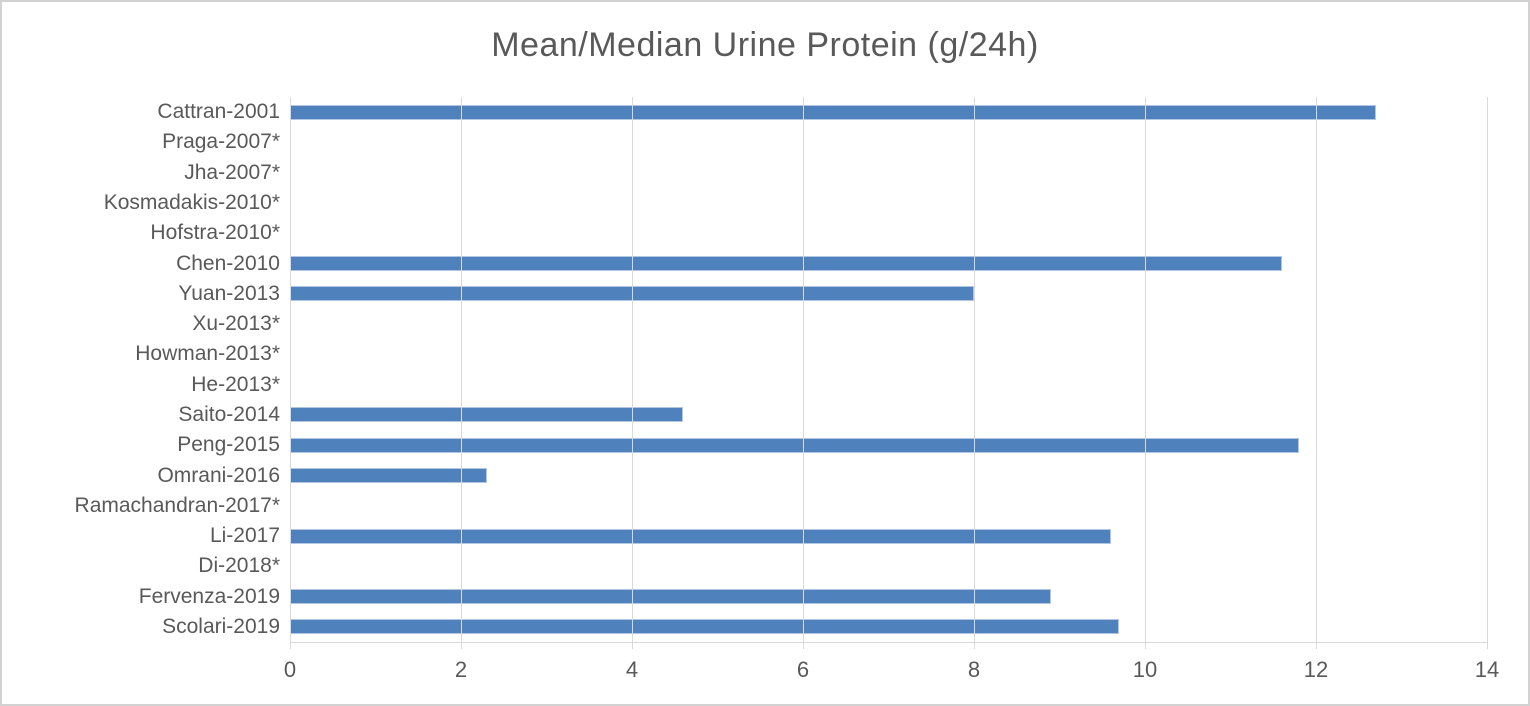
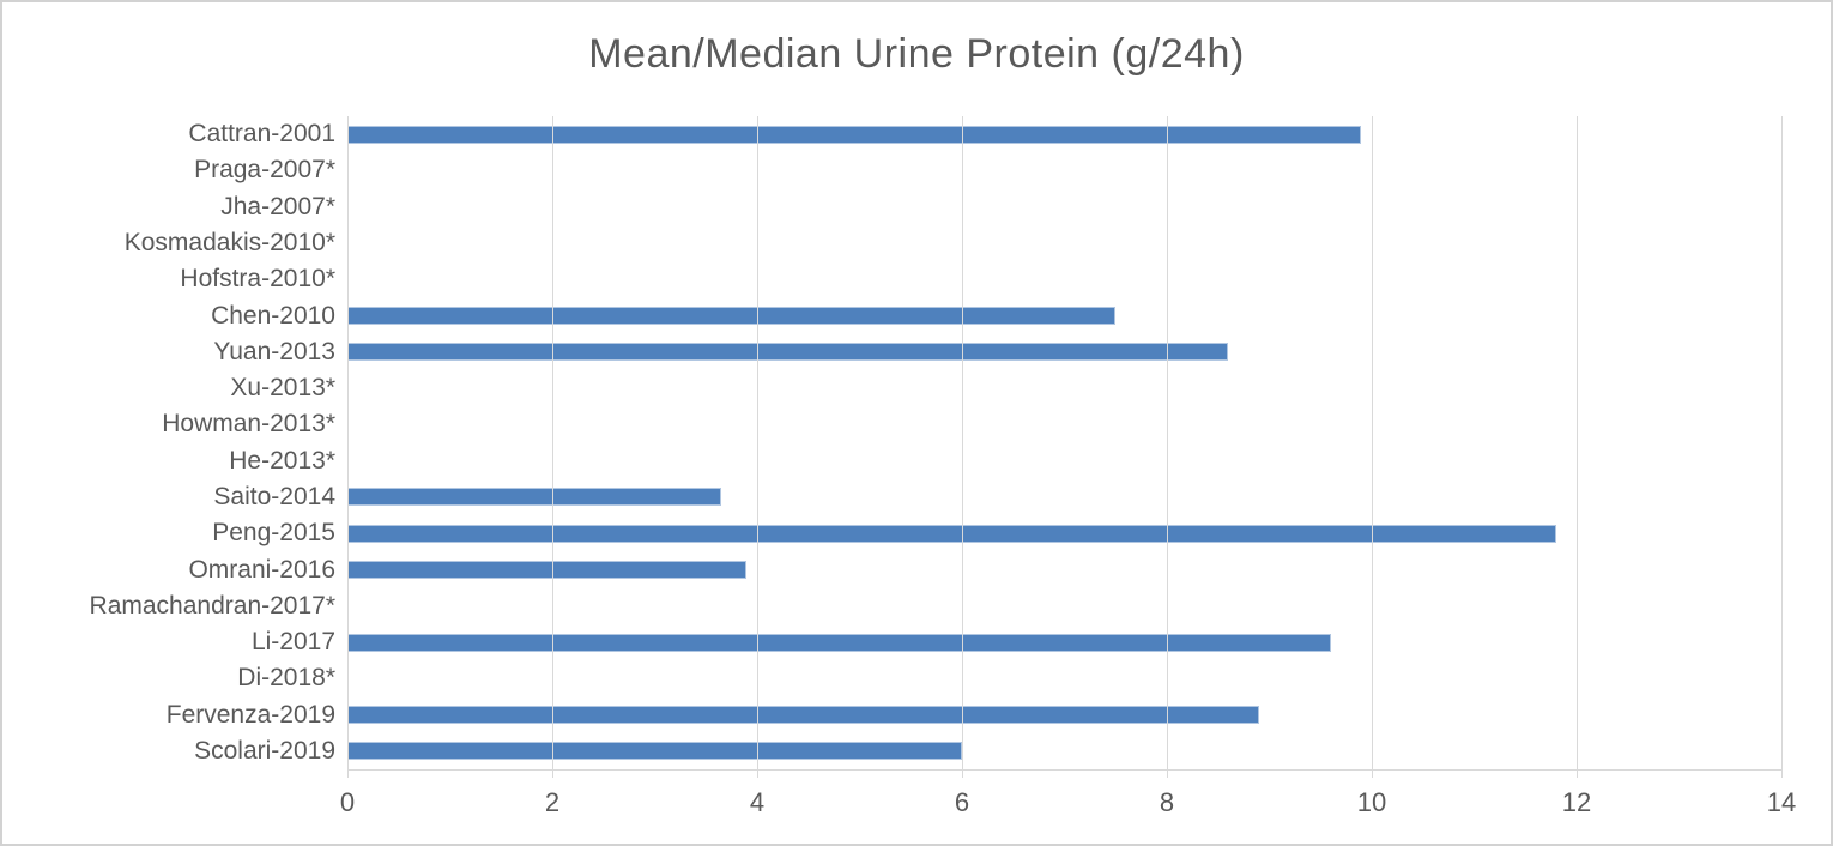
Cattran-2001: 12.7 -> 9.9
Chen-2010: 11.6 -> 7.5
Yuan-2013: 8.0 -> 8.6
Saito-2014: 4.6 -> 3.6
Omrani-2016: 2.3 -> 3.9
Scolari-2019: 9.7 -> 6.0
